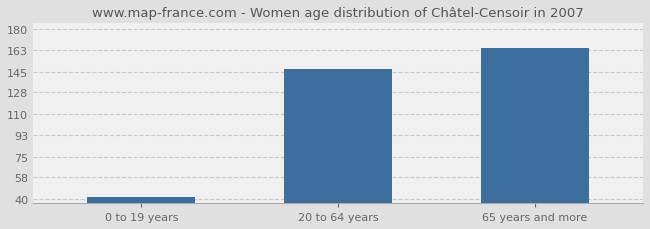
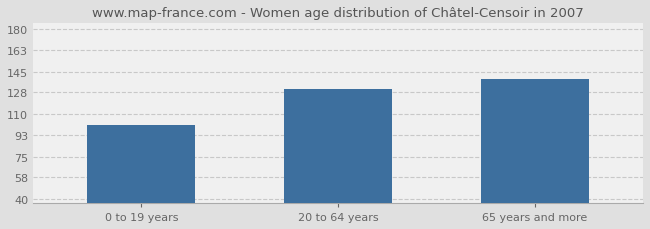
0 to 19 years: 42 -> 101
20 to 64 years: 147 -> 131
65 years and more: 164 -> 139
